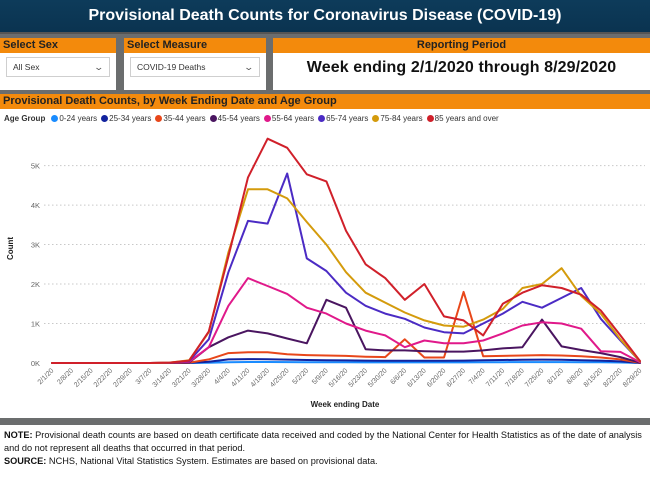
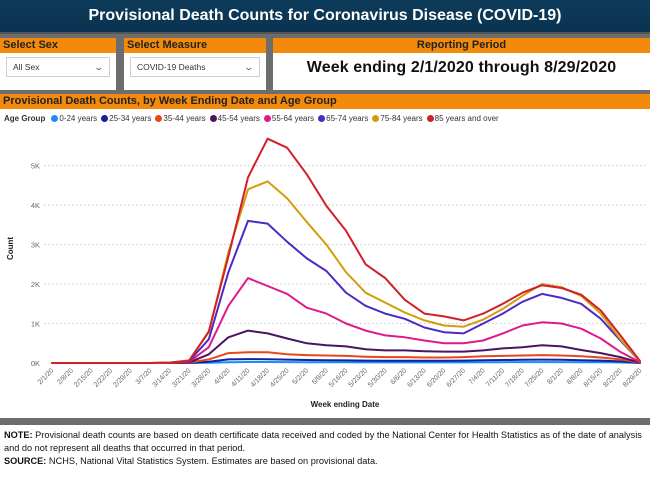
45-54 years/3/28/20: 0.4K -> 0.2K
75-84 years/4/18/20: 4.4K -> 4.6K
65-74 years/4/25/20: 4.8K -> 3.1K
45-54 years/5/9/20: 1.6K -> 0.4K
85 years and over/5/9/20: 4.6K -> 4.0K
45-54 years/5/16/20: 1.4K -> 0.4K
35-44 years/6/6/20: 0.6K -> 0.2K
55-64 years/6/6/20: 0.4K -> 0.6K
85 years and over/6/13/20: 2.0K -> 1.2K
35-44 years/6/27/20: 1.8K -> 0.2K
85 years and over/7/4/20: 0.7K -> 1.2K
75-84 years/7/18/20: 1.9K -> 1.7K
45-54 years/7/25/20: 1.1K -> 0.4K
65-74 years/7/25/20: 1.4K -> 1.8K
75-84 years/8/1/20: 2.4K -> 1.9K
65-74 years/8/8/20: 1.9K -> 1.5K
55-64 years/8/15/20: 0.3K -> 0.6K
